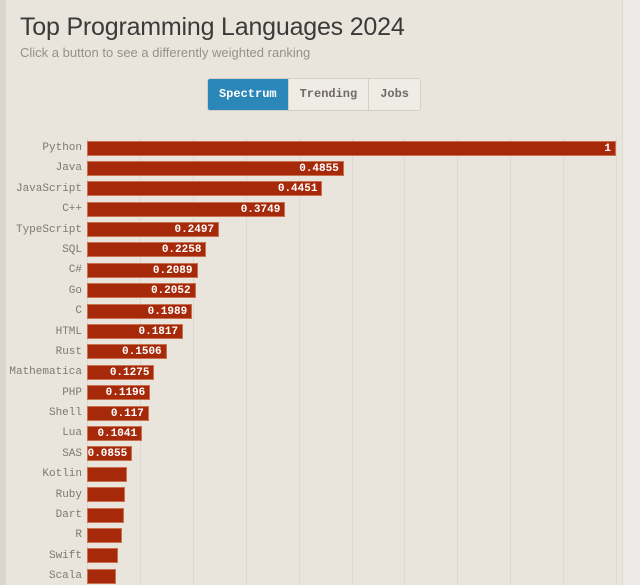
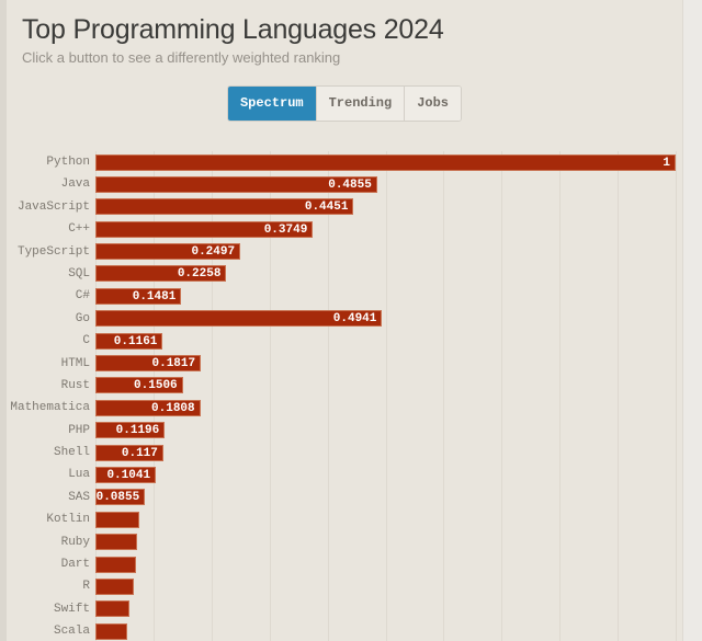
C#: 0.2089 -> 0.1481
Go: 0.2052 -> 0.4941
C: 0.1989 -> 0.1161
Mathematica: 0.1275 -> 0.1808
